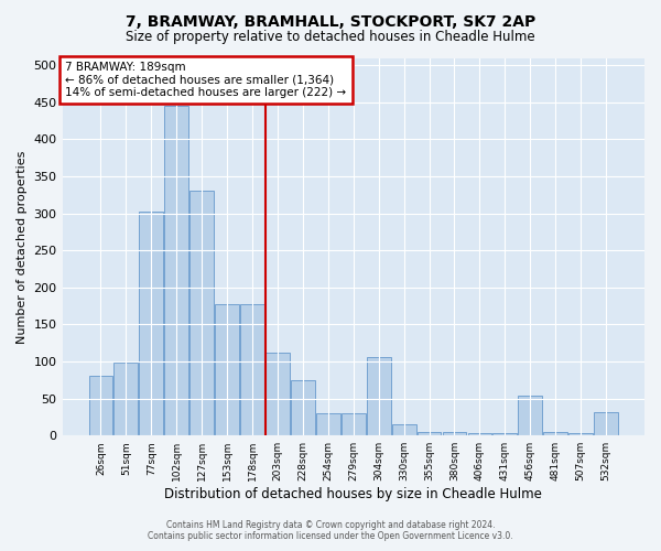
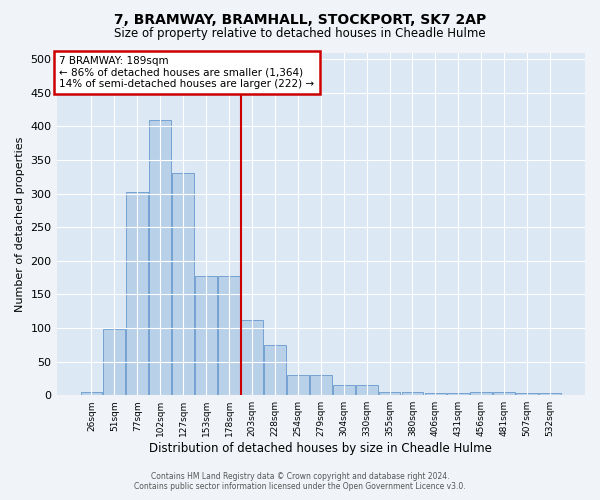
26sqm: 80 -> 5
102sqm: 446 -> 410
304sqm: 106 -> 15
456sqm: 54 -> 5
532sqm: 32 -> 3
